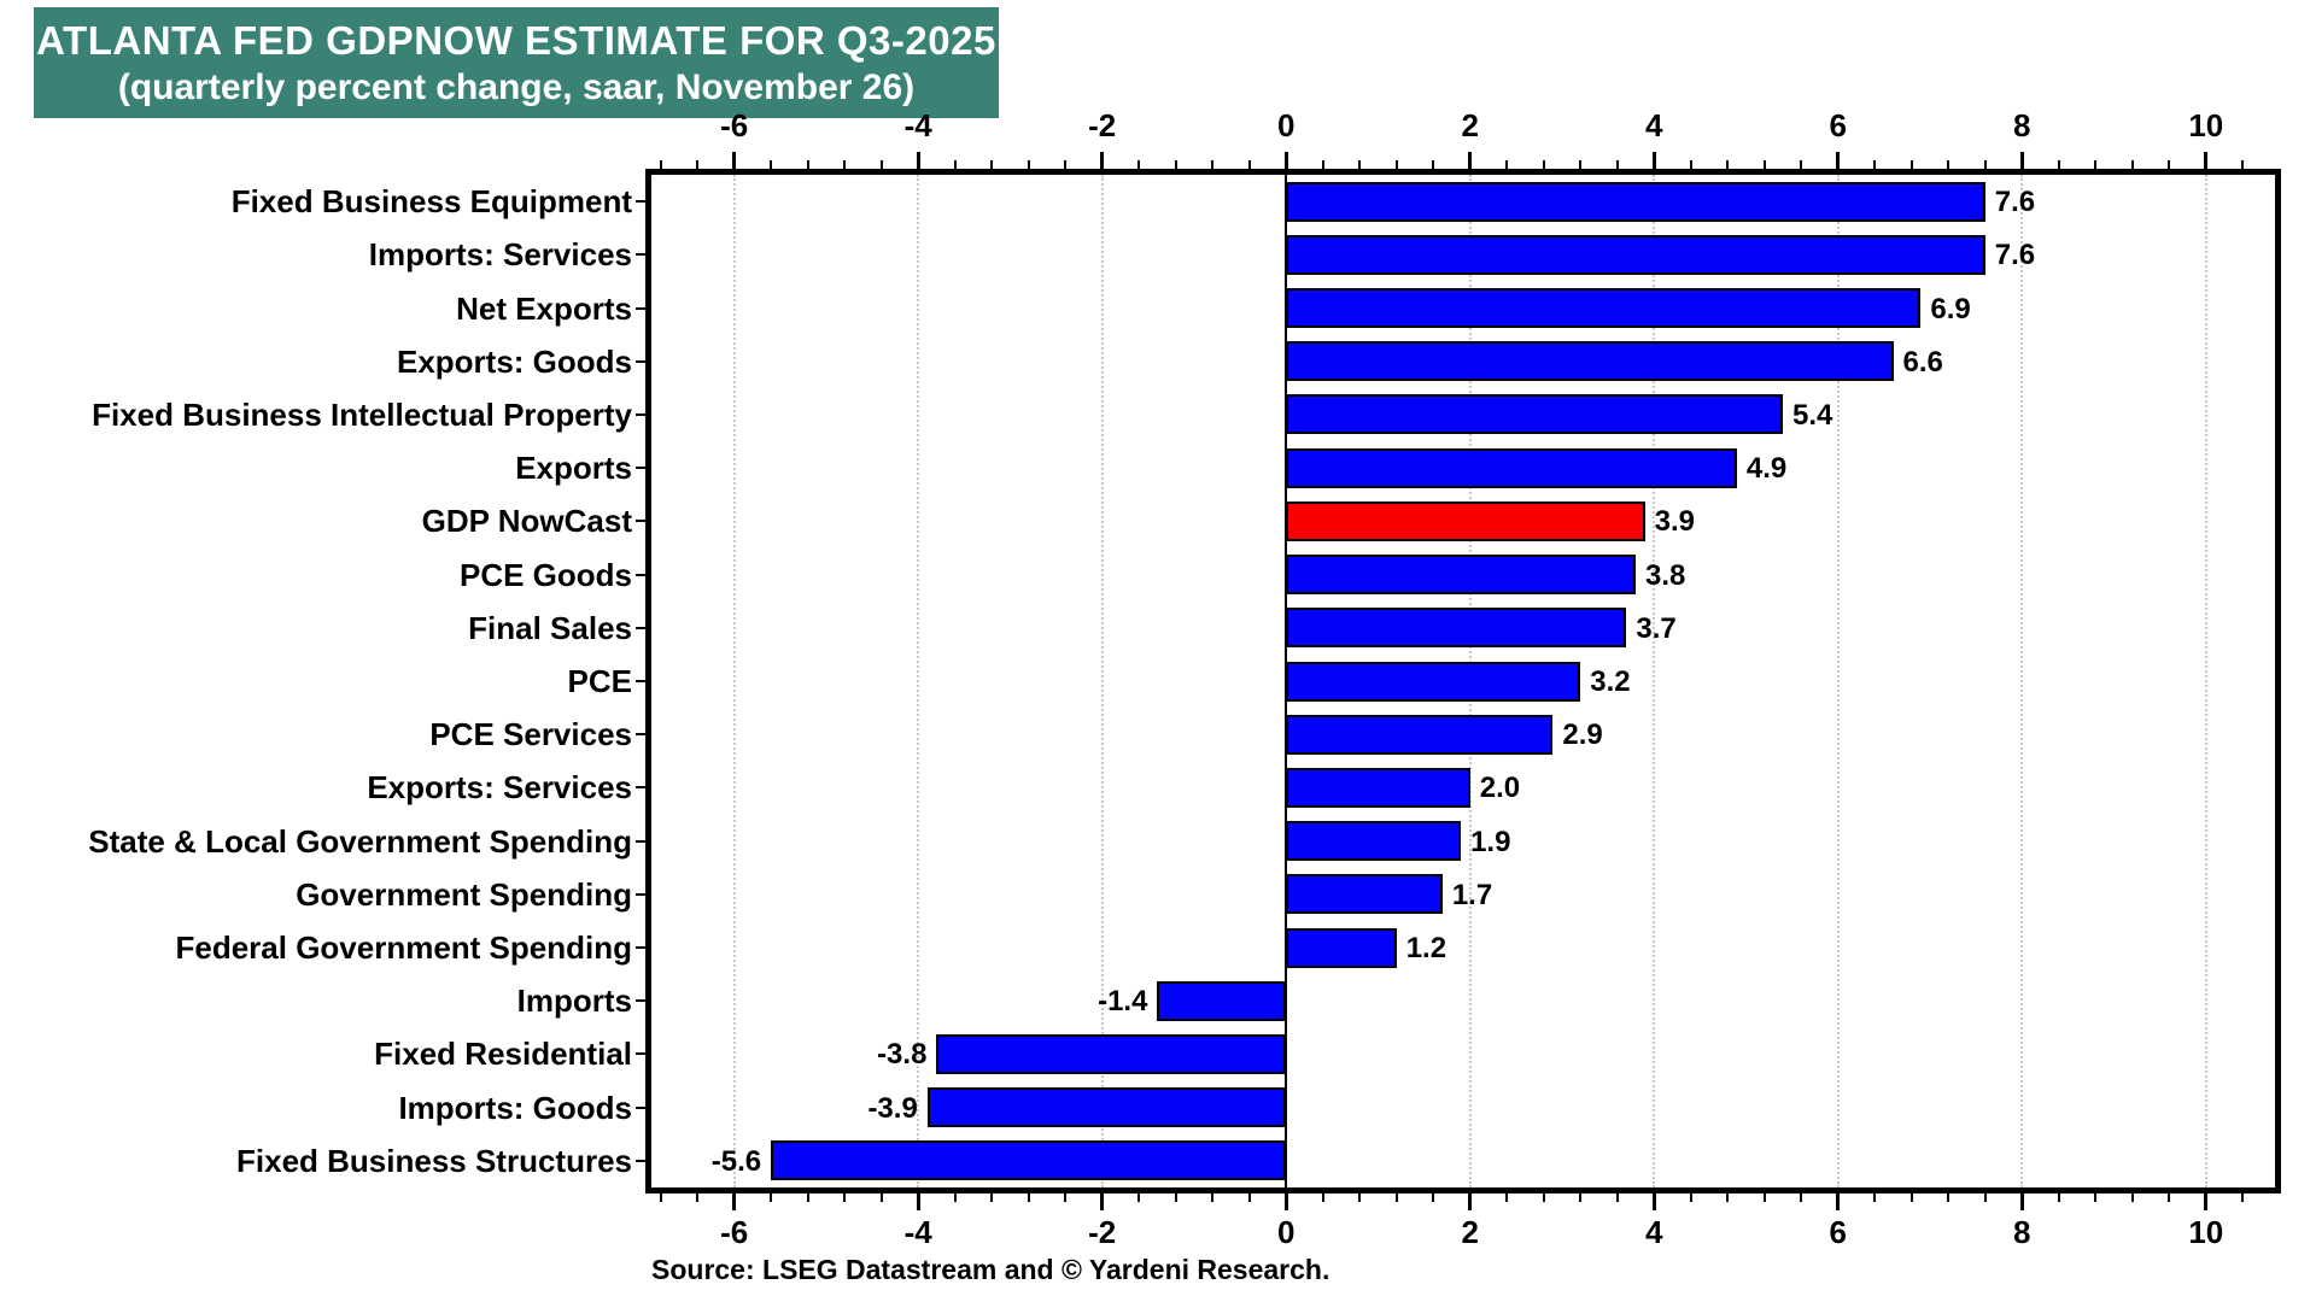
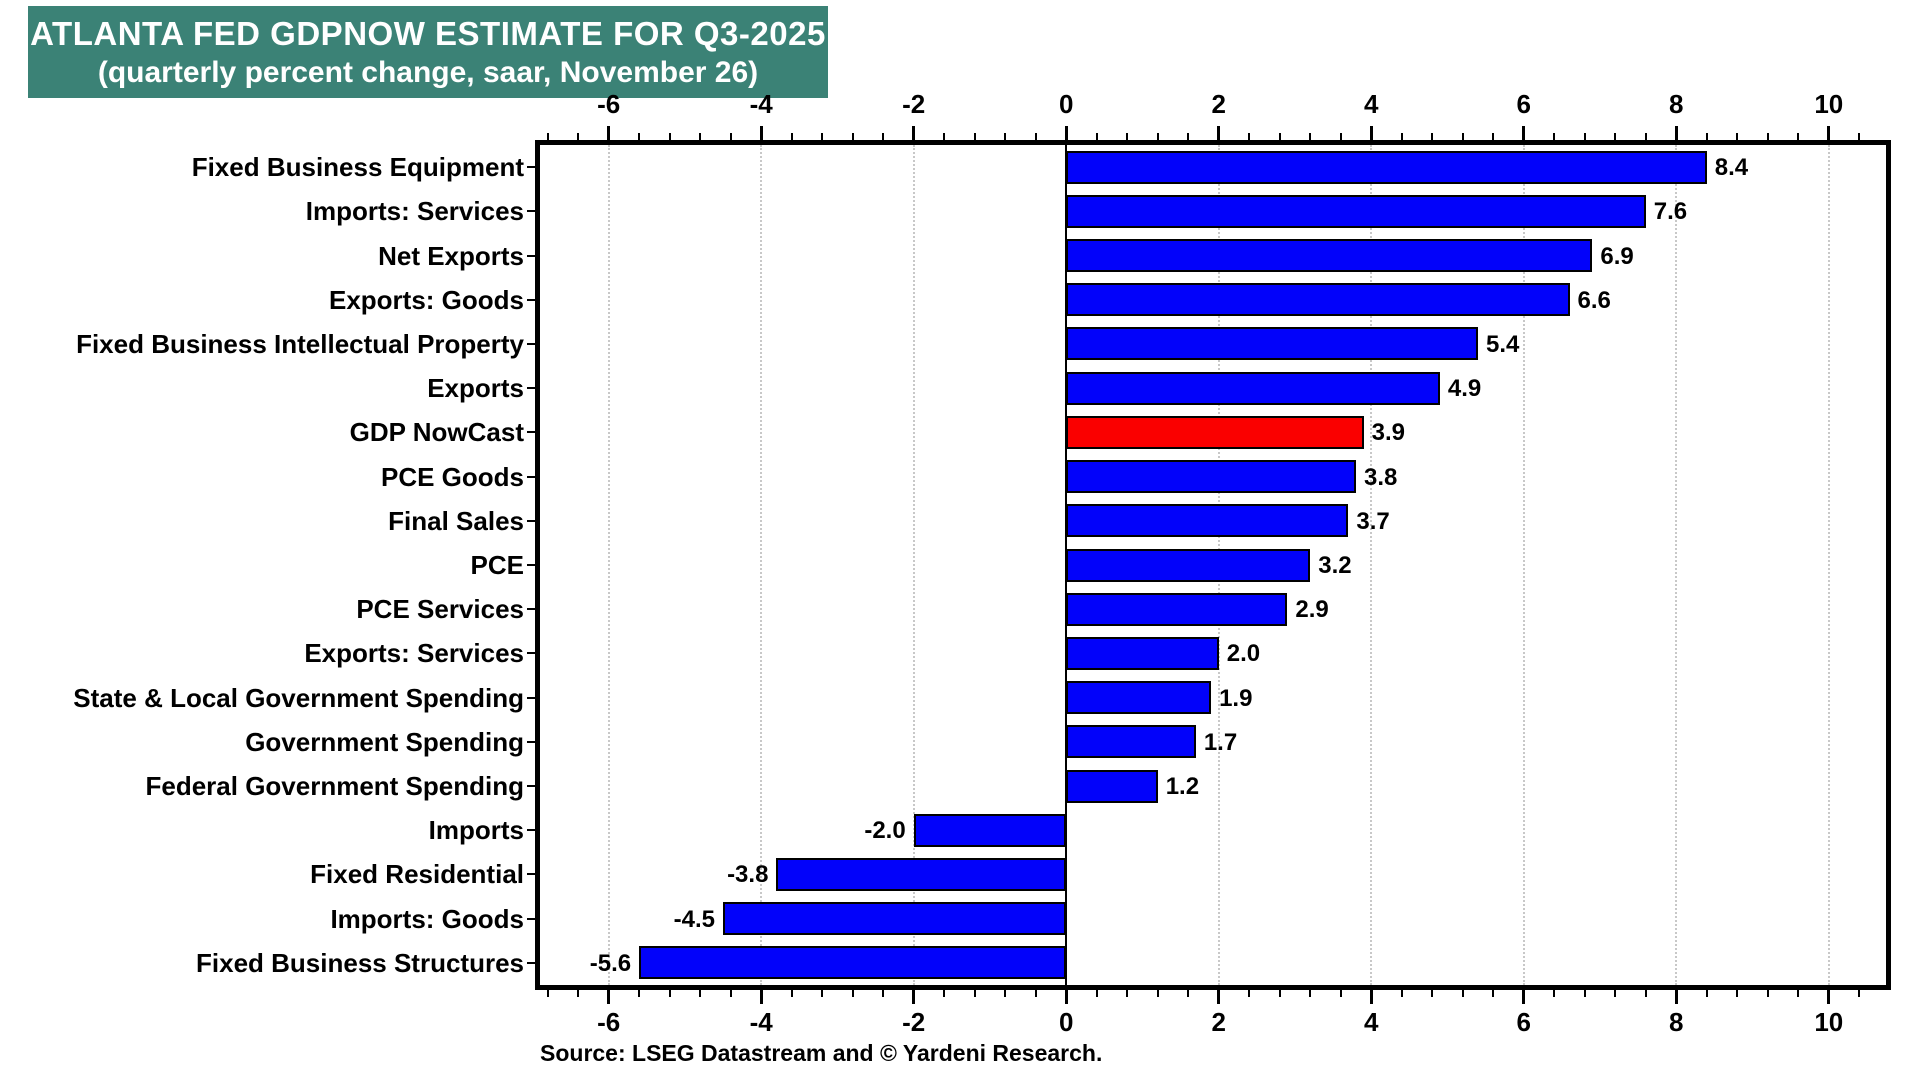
Fixed Business Equipment: 7.6 -> 8.4
Imports: -1.4 -> -2.0
Imports: Goods: -3.9 -> -4.5
